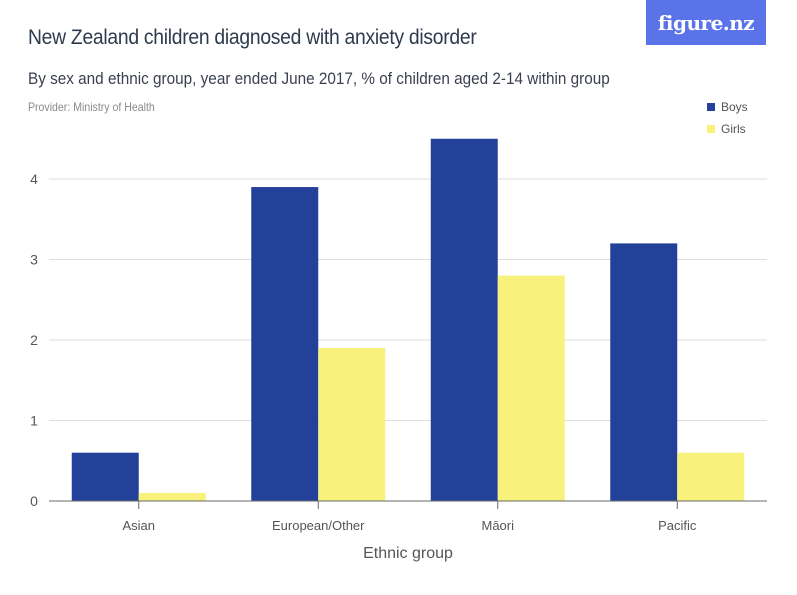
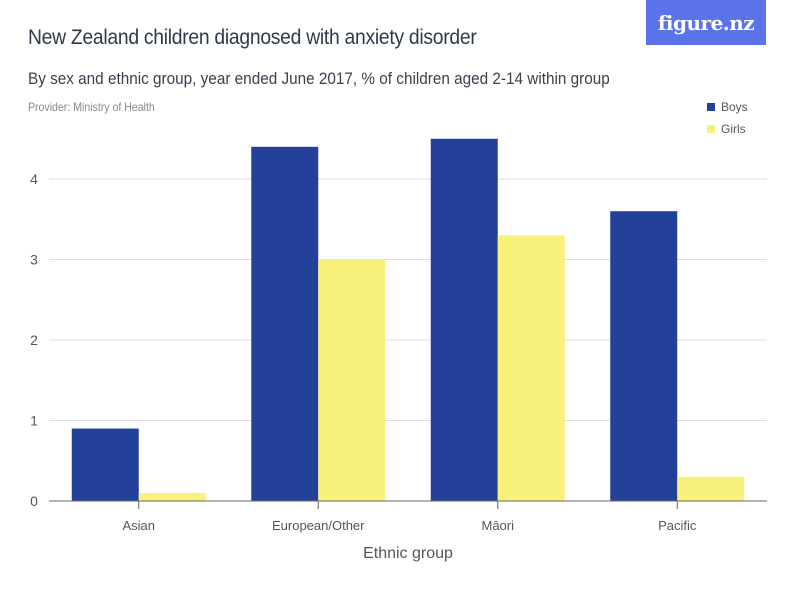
Boys/Asian: 0.6 -> 0.9
Boys/European/Other: 3.9 -> 4.4
Girls/European/Other: 1.9 -> 3.0
Girls/Māori: 2.8 -> 3.3
Boys/Pacific: 3.2 -> 3.6
Girls/Pacific: 0.6 -> 0.3
